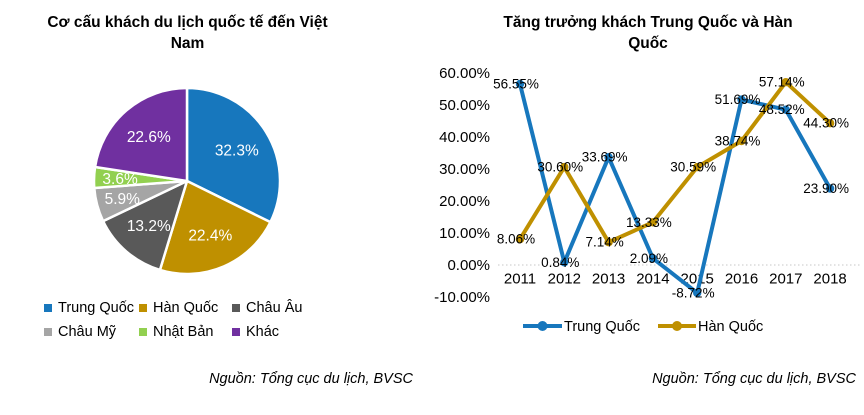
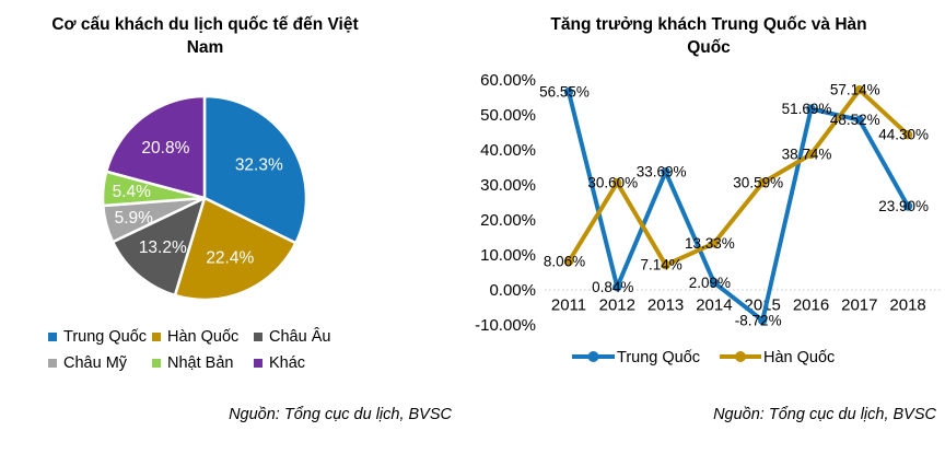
Cơ cấu khách du lịch quốc tế đến Việt Nam/Nhật Bản: 3.6% -> 5.4%
Cơ cấu khách du lịch quốc tế đến Việt Nam/Khác: 22.6% -> 20.8%
